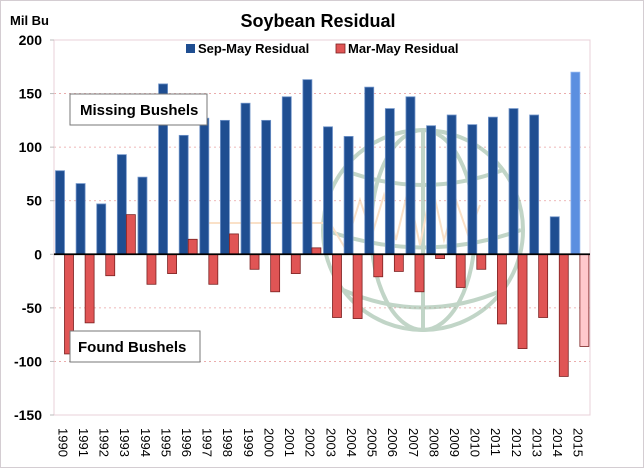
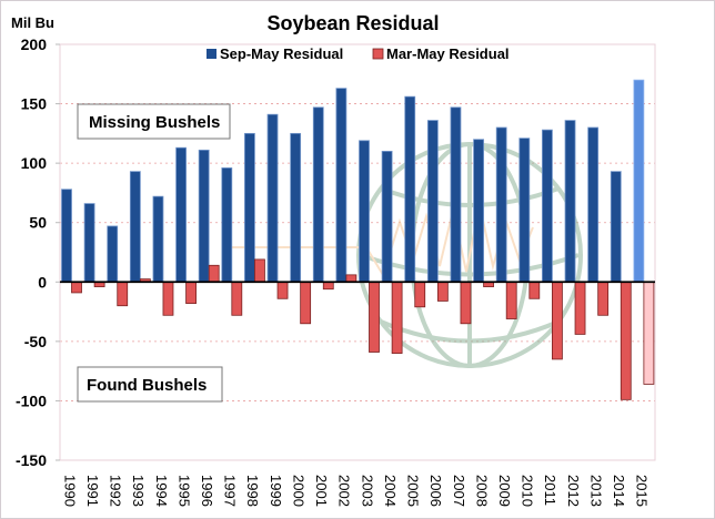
Mar-May Residual/1990: -93 -> -9
Mar-May Residual/1991: -64 -> -4
Mar-May Residual/1993: 37 -> 2
Sep-May Residual/1995: 159 -> 113
Sep-May Residual/1997: 127 -> 96
Mar-May Residual/2001: -18 -> -6
Mar-May Residual/2012: -88 -> -44
Mar-May Residual/2013: -59 -> -28
Sep-May Residual/2014: 35 -> 93
Mar-May Residual/2014: -114 -> -99
